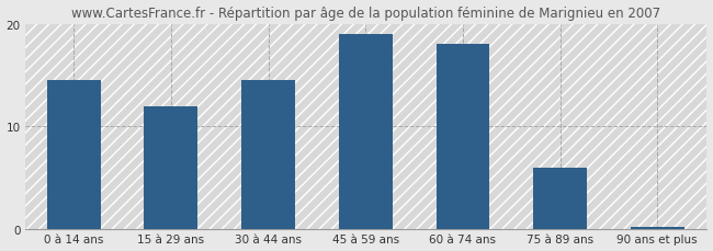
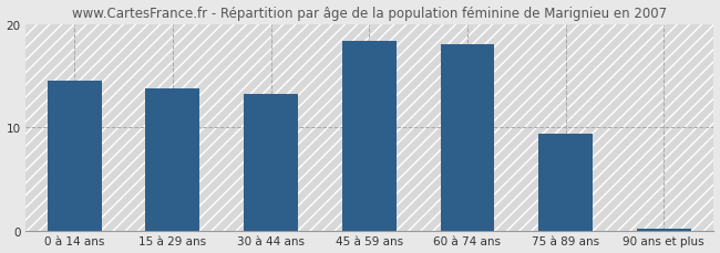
15 à 29 ans: 12.0 -> 13.8
30 à 44 ans: 14.5 -> 13.2
45 à 59 ans: 19.0 -> 18.4
75 à 89 ans: 6.0 -> 9.4
